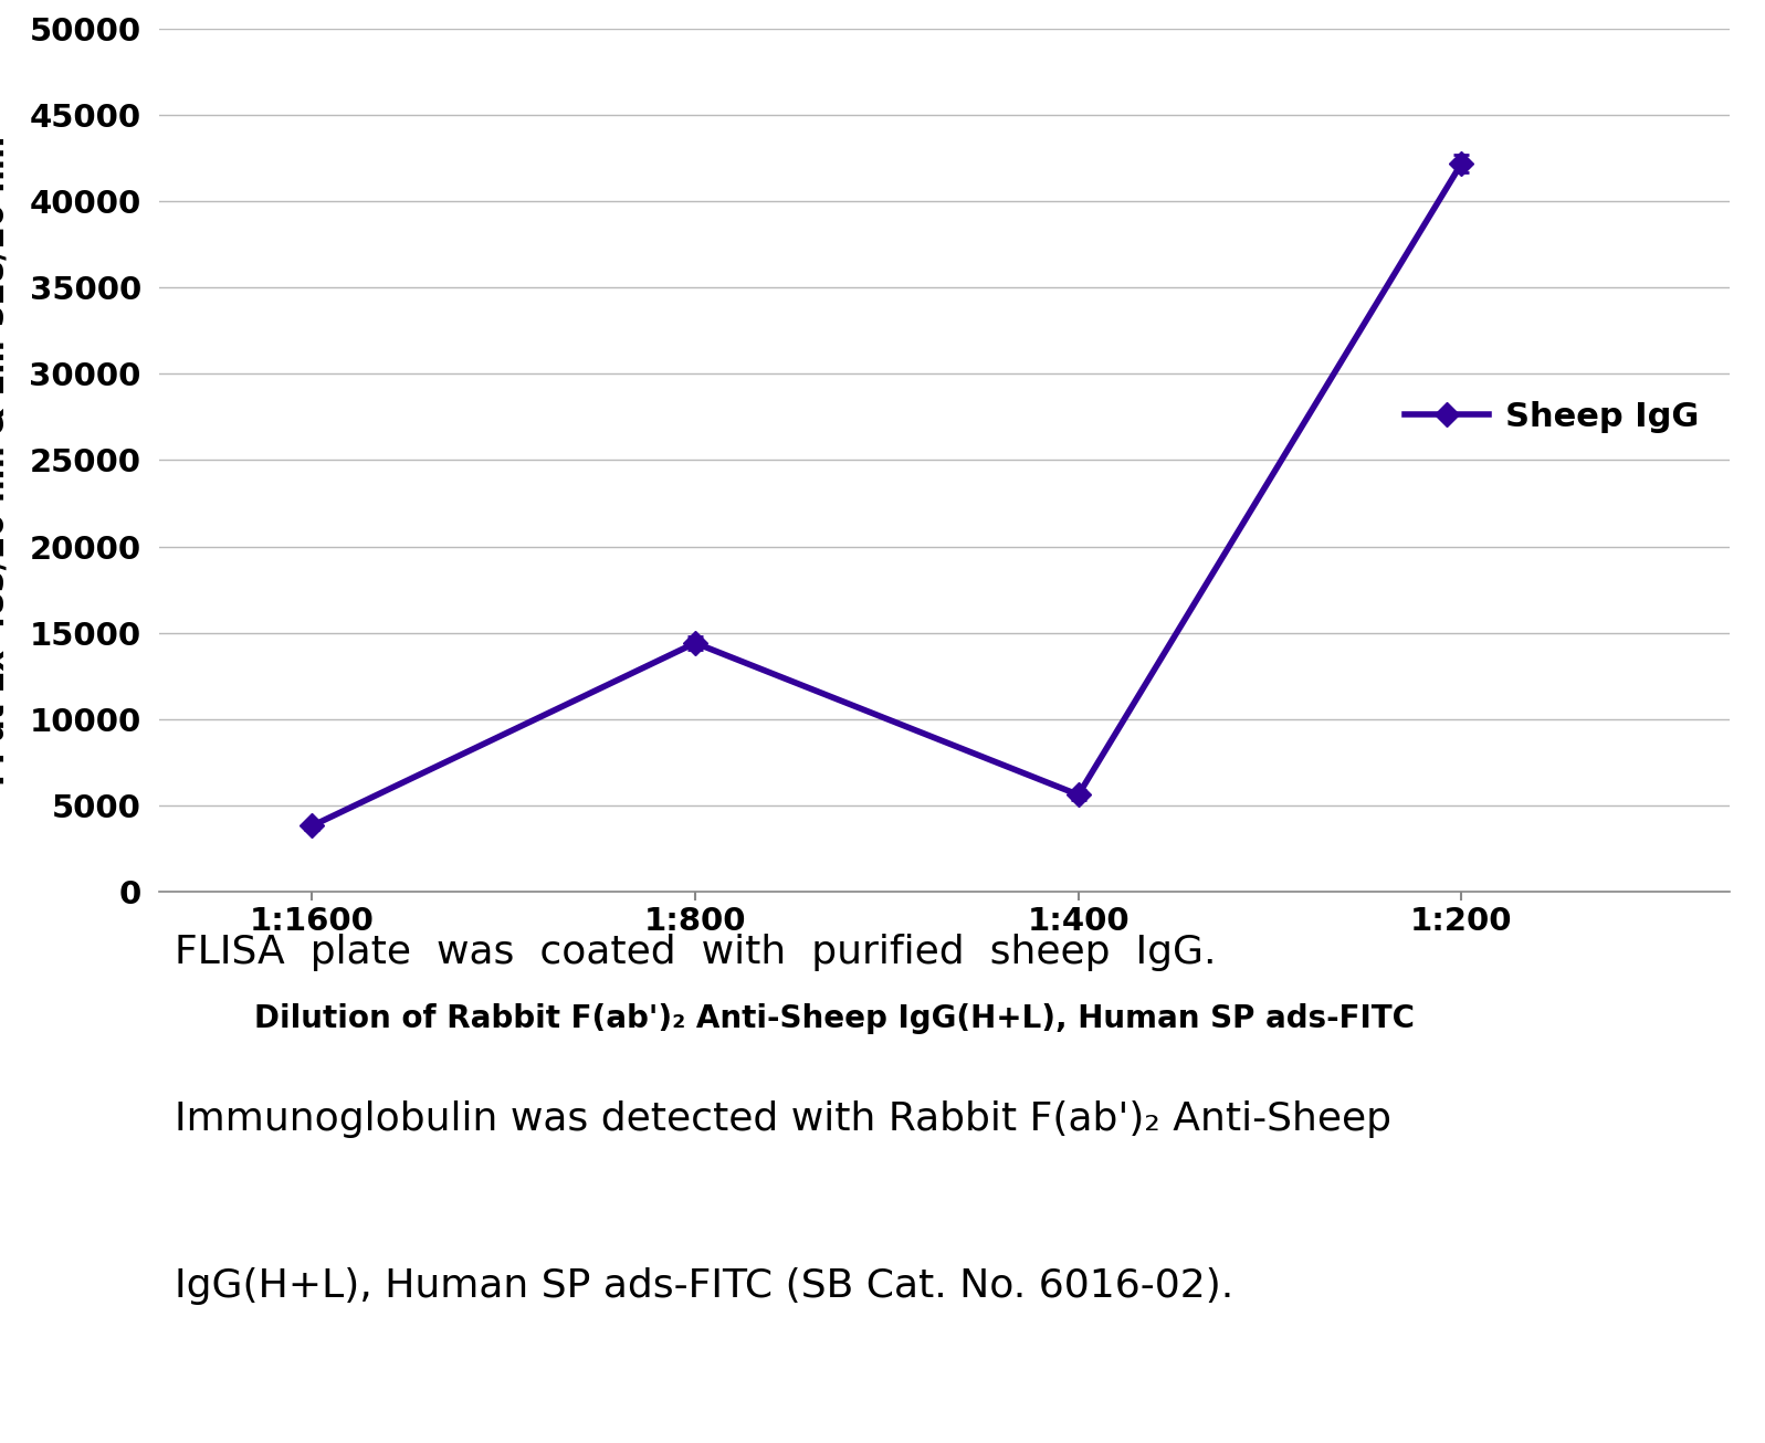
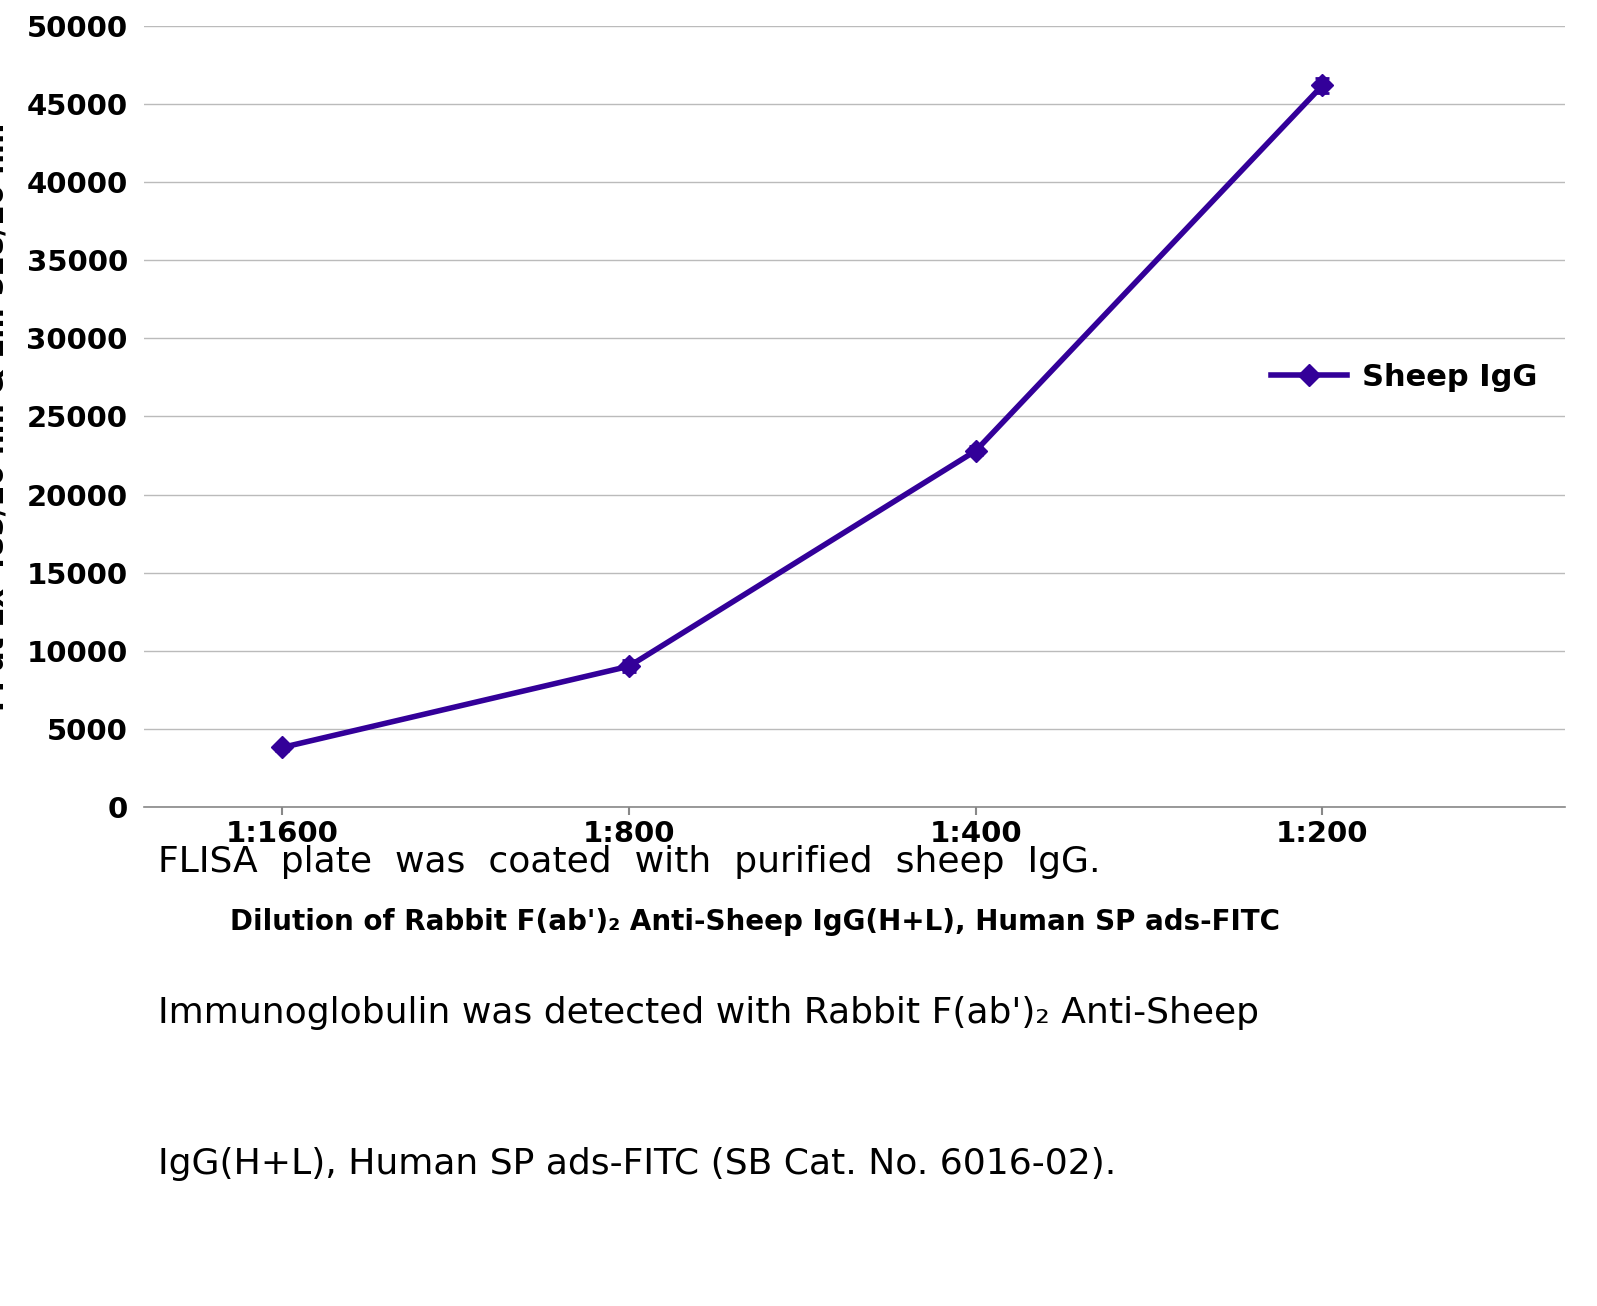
1:800: 14400 -> 9000
1:400: 5600 -> 22800
1:200: 42200 -> 46200
